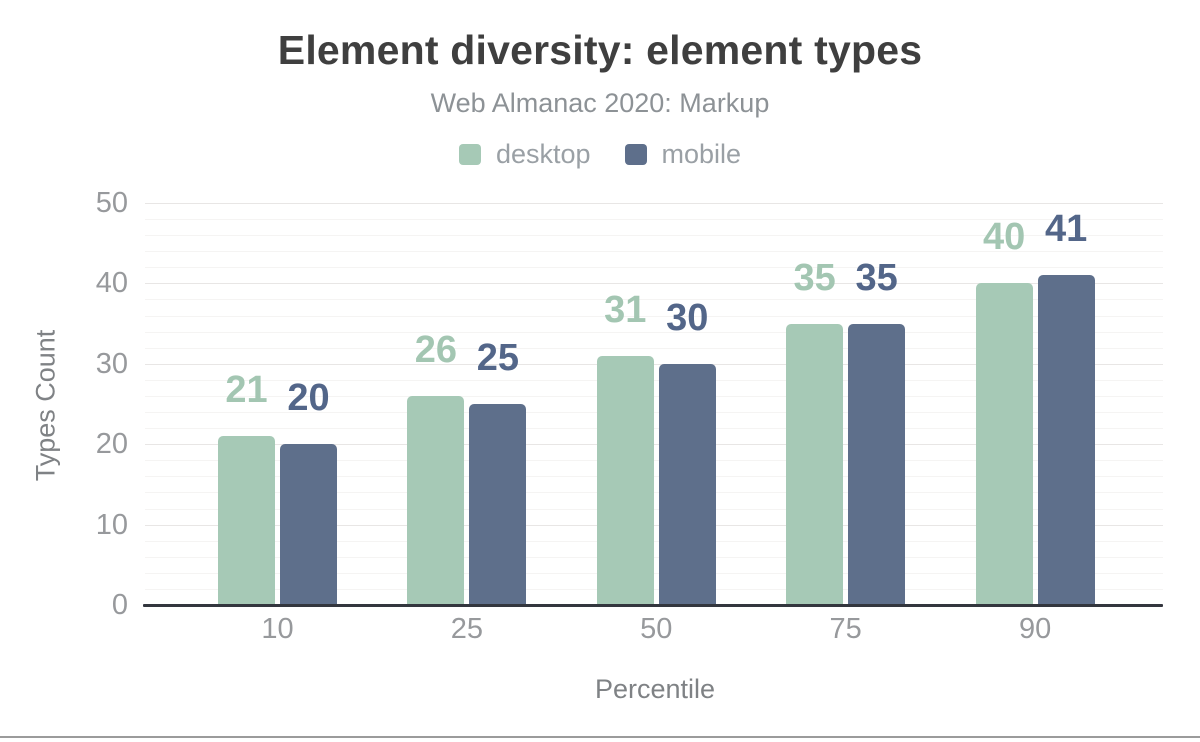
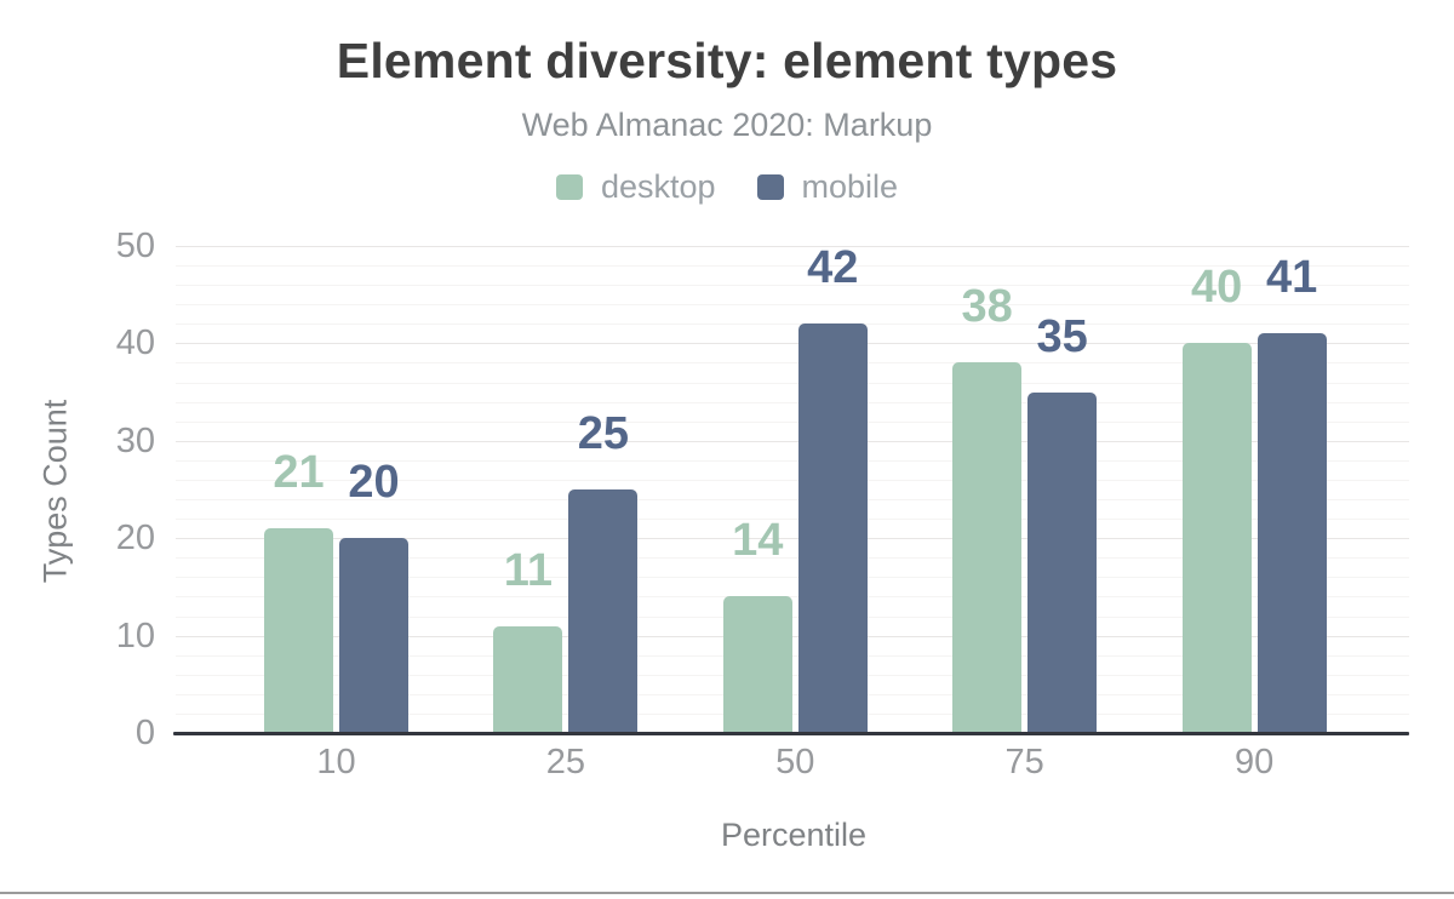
desktop/25: 26 -> 11
desktop/50: 31 -> 14
mobile/50: 30 -> 42
desktop/75: 35 -> 38
